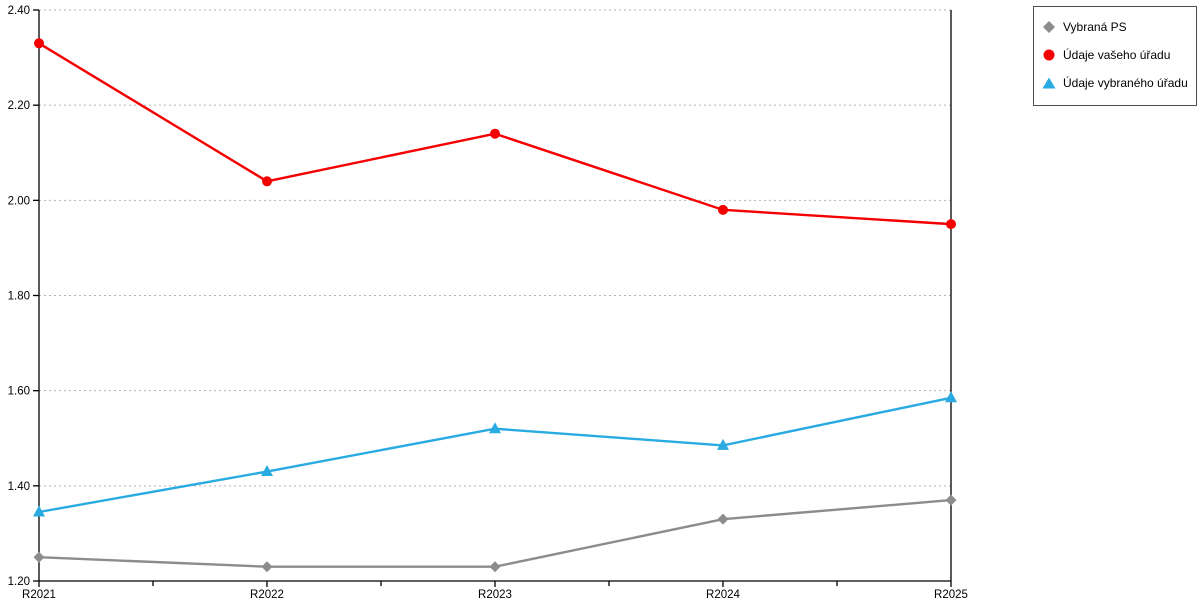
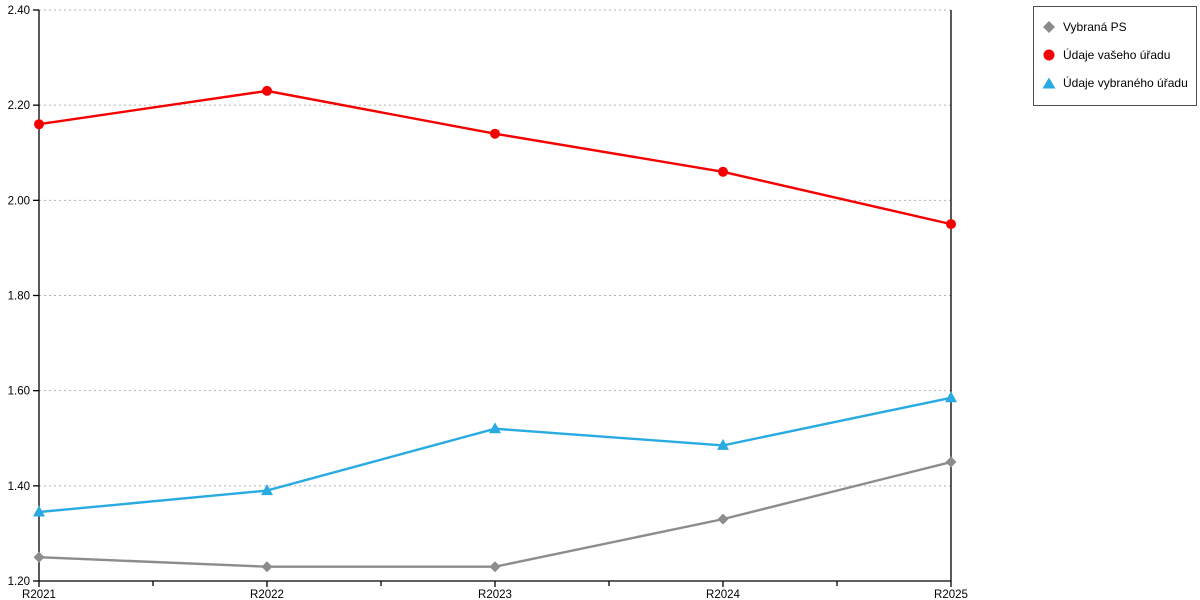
Údaje vašeho úřadu/R2021: 2.33 -> 2.16
Údaje vašeho úřadu/R2022: 2.04 -> 2.23
Údaje vybraného úřadu/R2022: 1.43 -> 1.39
Údaje vašeho úřadu/R2024: 1.98 -> 2.06
Vybraná PS/R2025: 1.37 -> 1.45
